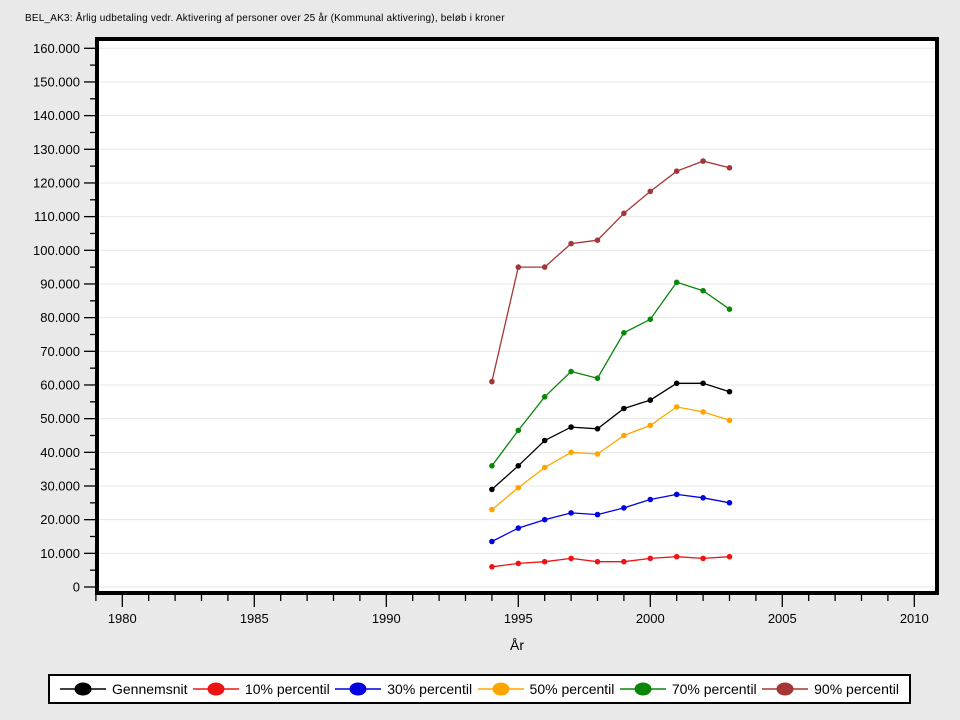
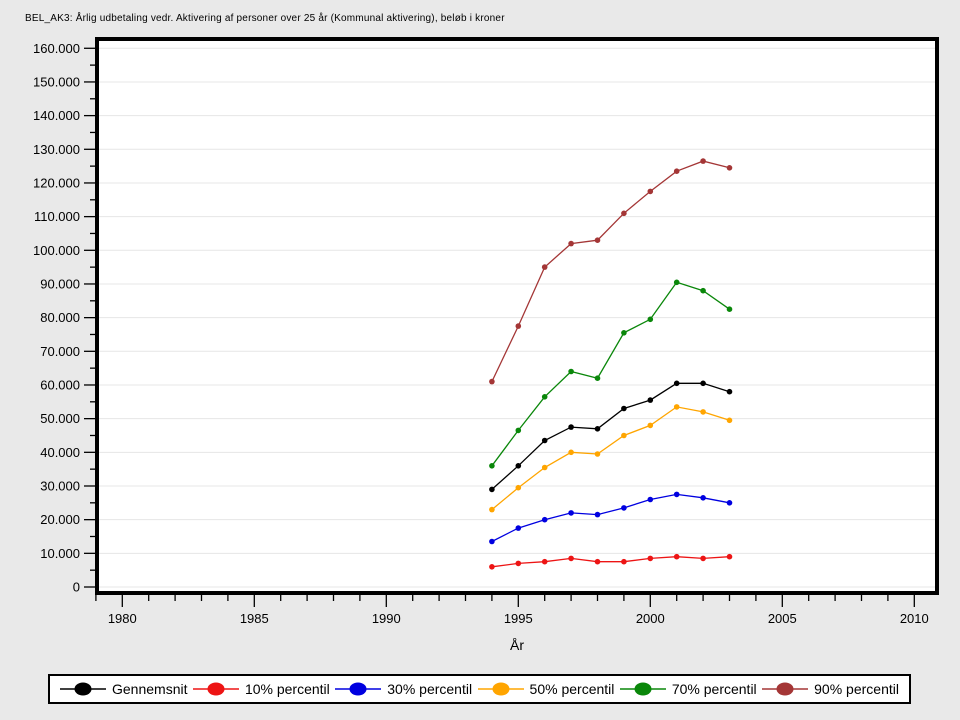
90% percentil/1995: 95000 -> 78000
